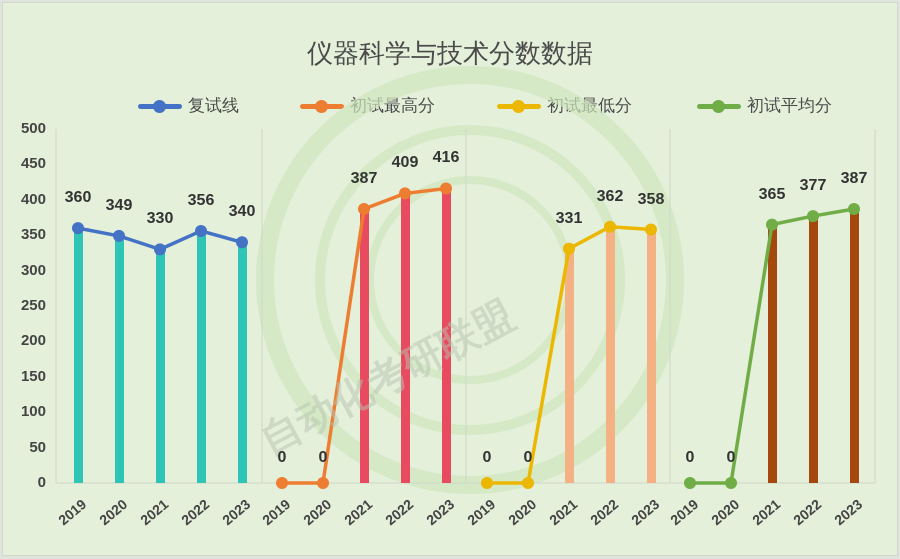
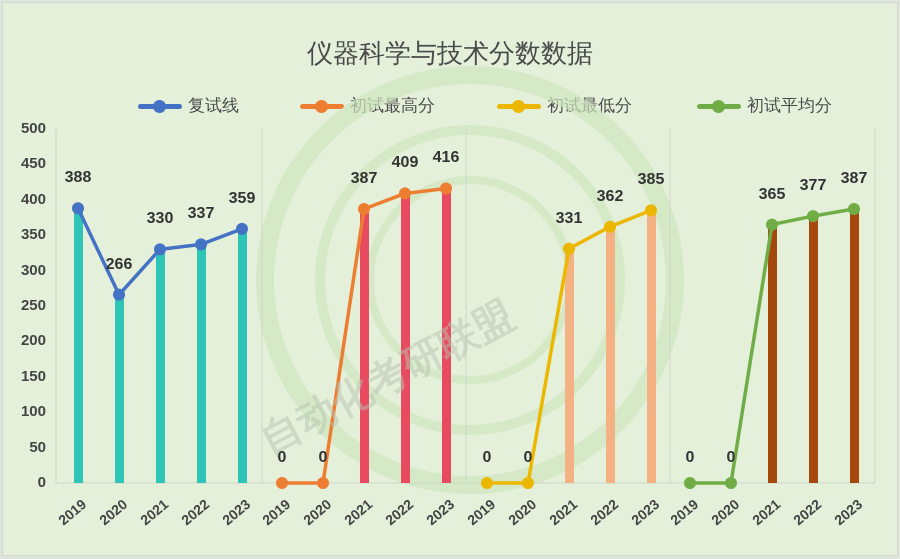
复试线/2019: 360 -> 388
复试线/2020: 349 -> 266
复试线/2022: 356 -> 337
复试线/2023: 340 -> 359
初试最低分/2023: 358 -> 385
